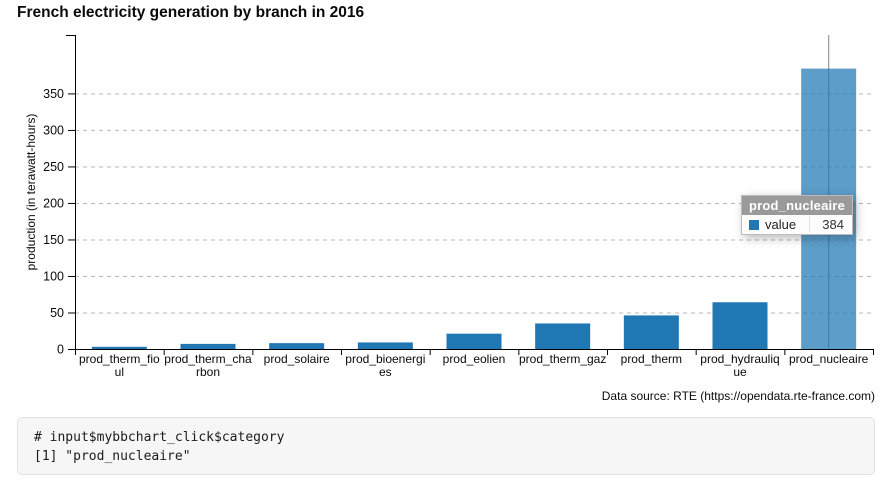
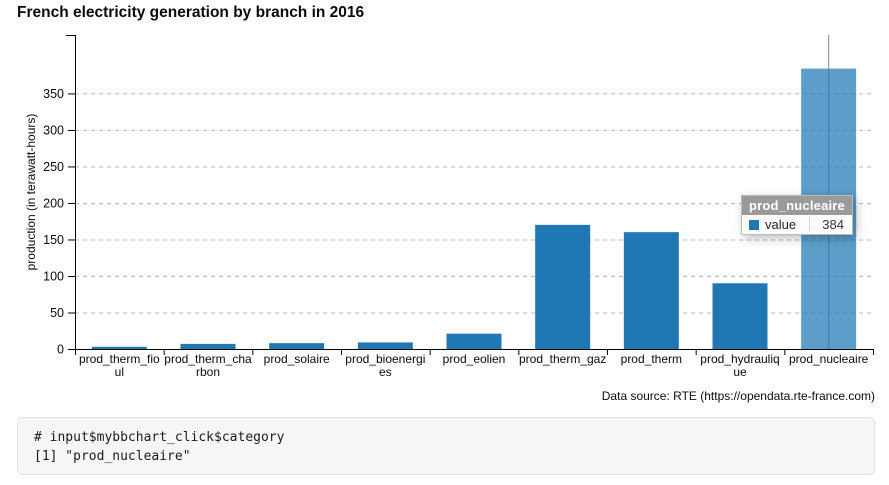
prod_therm_gaz: 40 -> 170
prod_therm: 50 -> 160
prod_hydraulique: 60 -> 90
